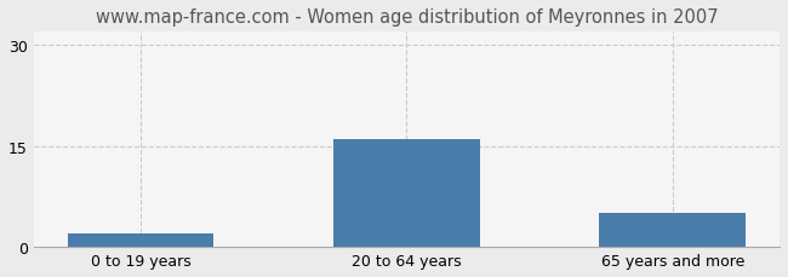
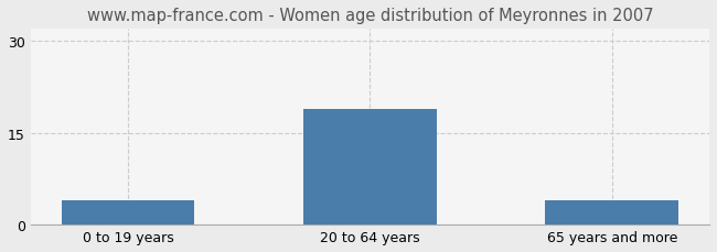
0 to 19 years: 2 -> 4
20 to 64 years: 16 -> 19
65 years and more: 5 -> 4
